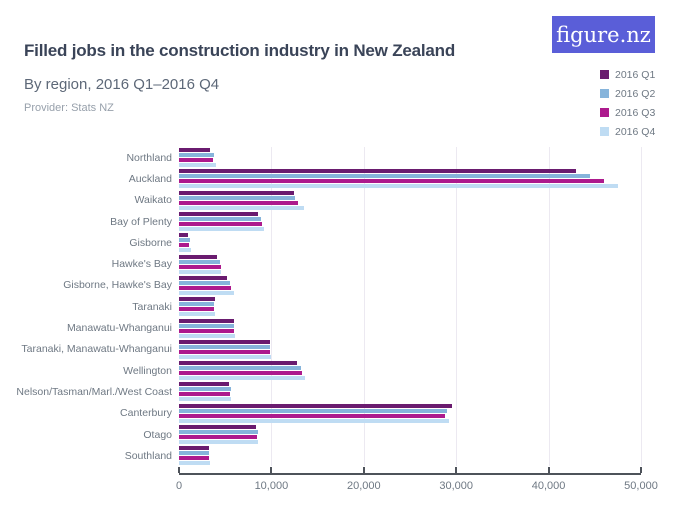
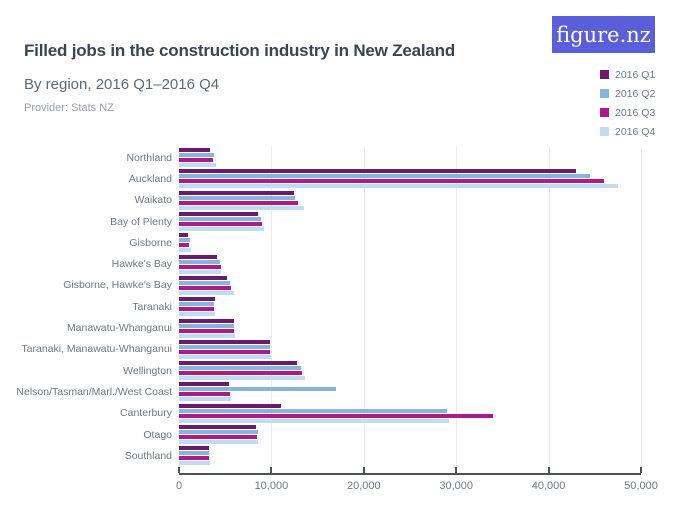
2016 Q2/Nelson/Tasman/Marl./West Coast: 6000 -> 17000
2016 Q1/Canterbury: 30000 -> 11000
2016 Q3/Canterbury: 29000 -> 34000
